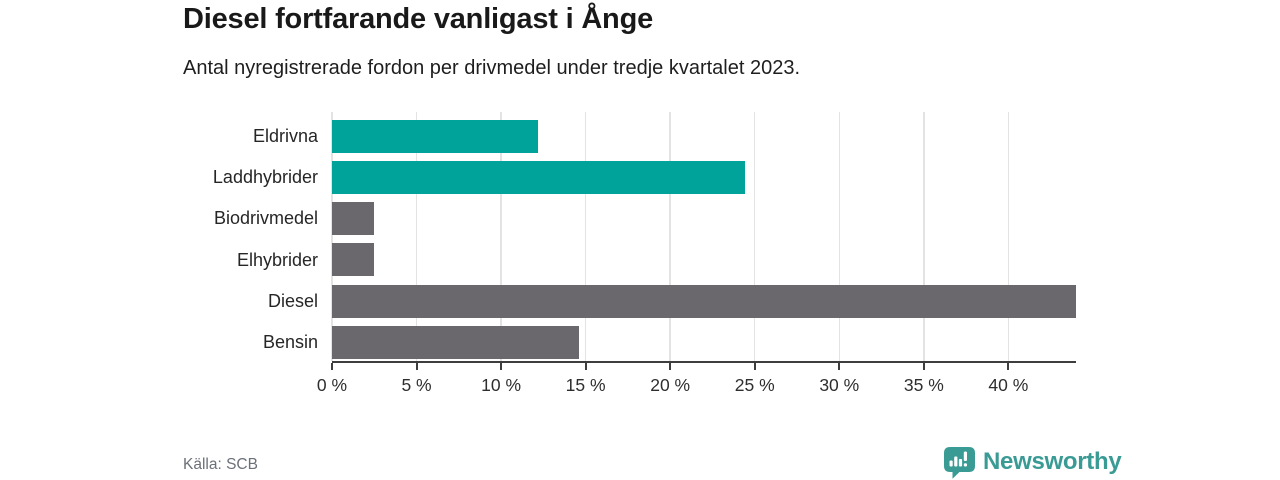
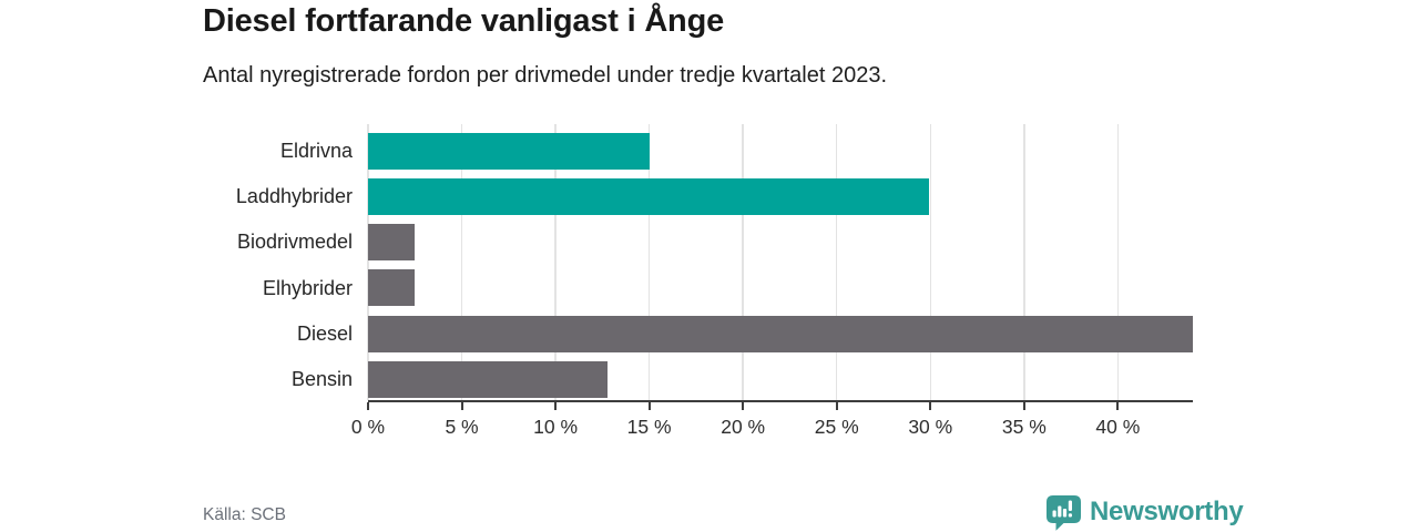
Eldrivna: 12.2% -> 15.0%
Laddhybrider: 24.4% -> 29.9%
Bensin: 14.6% -> 12.8%
